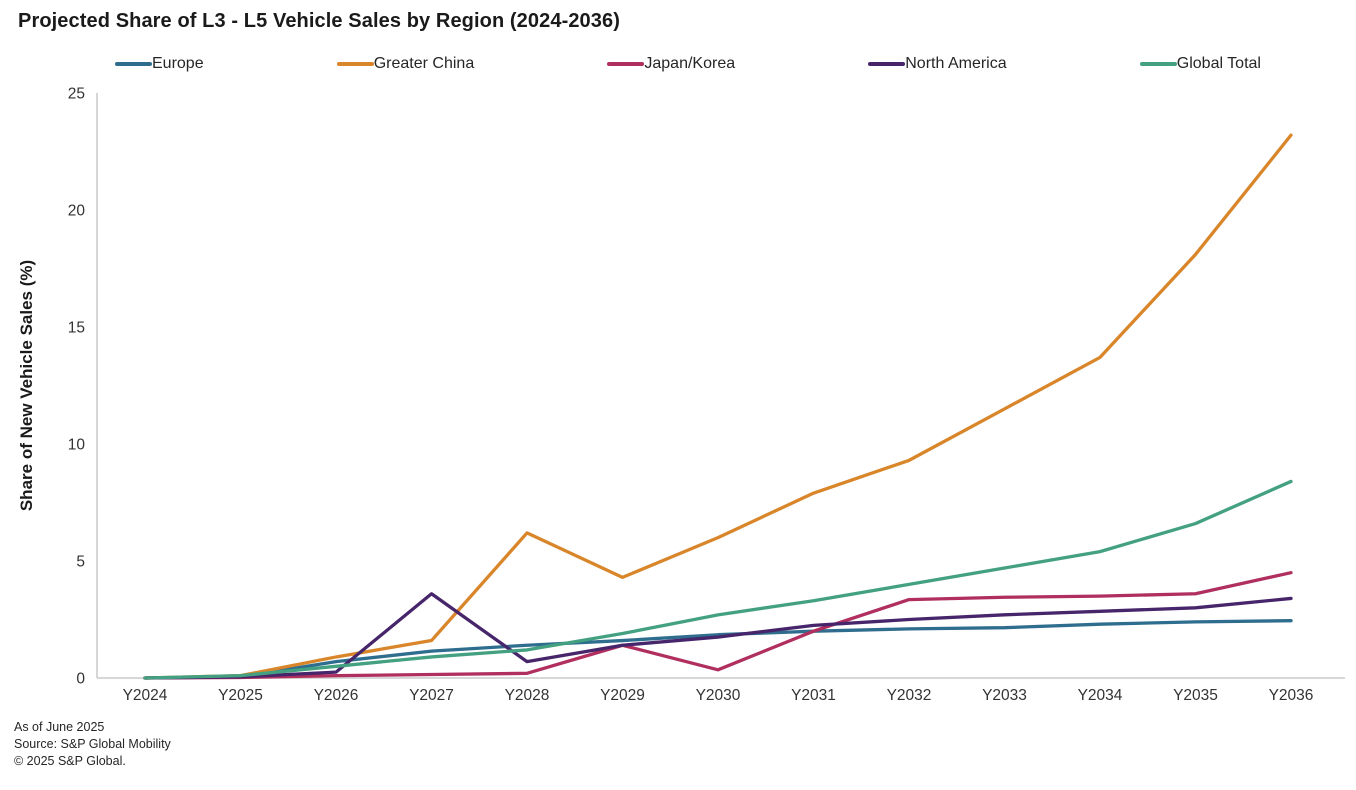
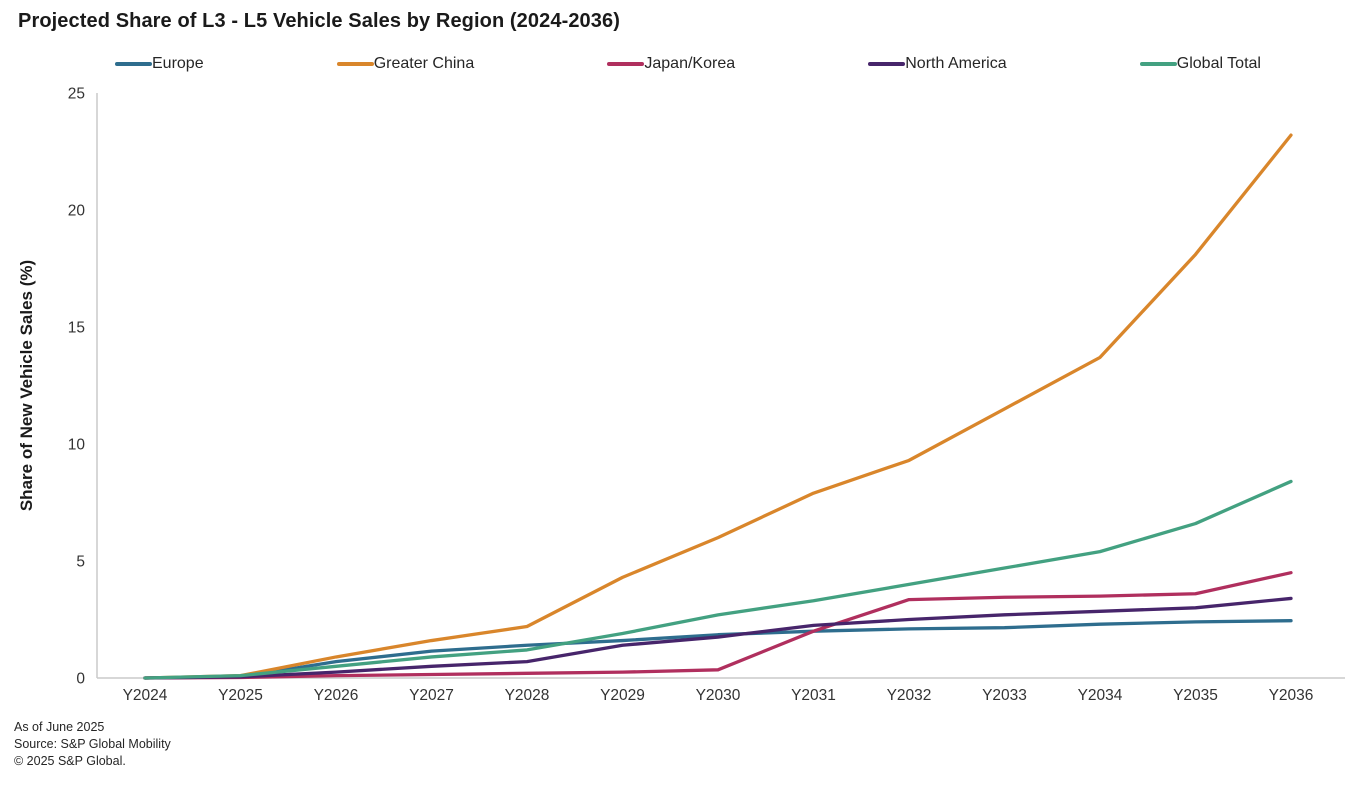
North America/Y2027: 3.6 -> 0.5
Greater China/Y2028: 6.2 -> 2.2
Japan/Korea/Y2029: 1.4 -> 0.2
